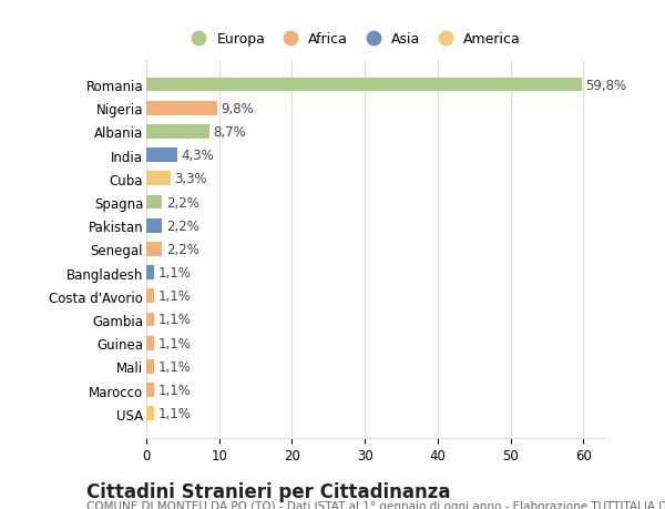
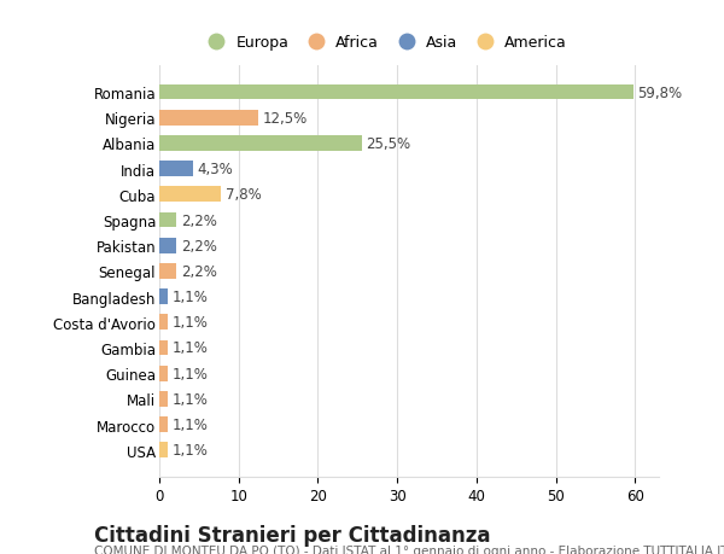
Nigeria: 9,8% -> 12,5%
Albania: 8,7% -> 25,5%
Cuba: 3,3% -> 7,8%
